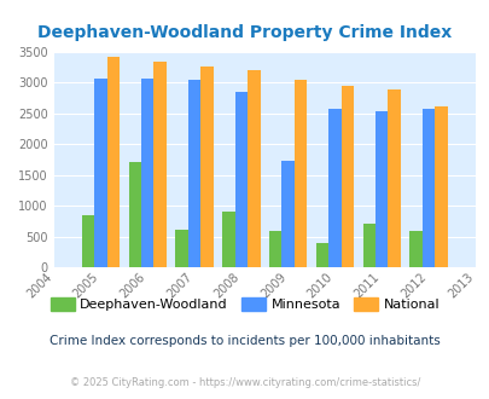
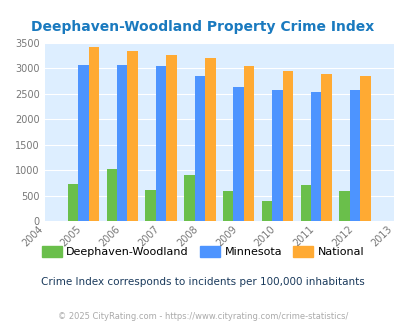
Deephaven-Woodland/2005: 840 -> 730
Deephaven-Woodland/2006: 1720 -> 1020
Minnesota/2009: 1740 -> 2630
National/2012: 2620 -> 2850
